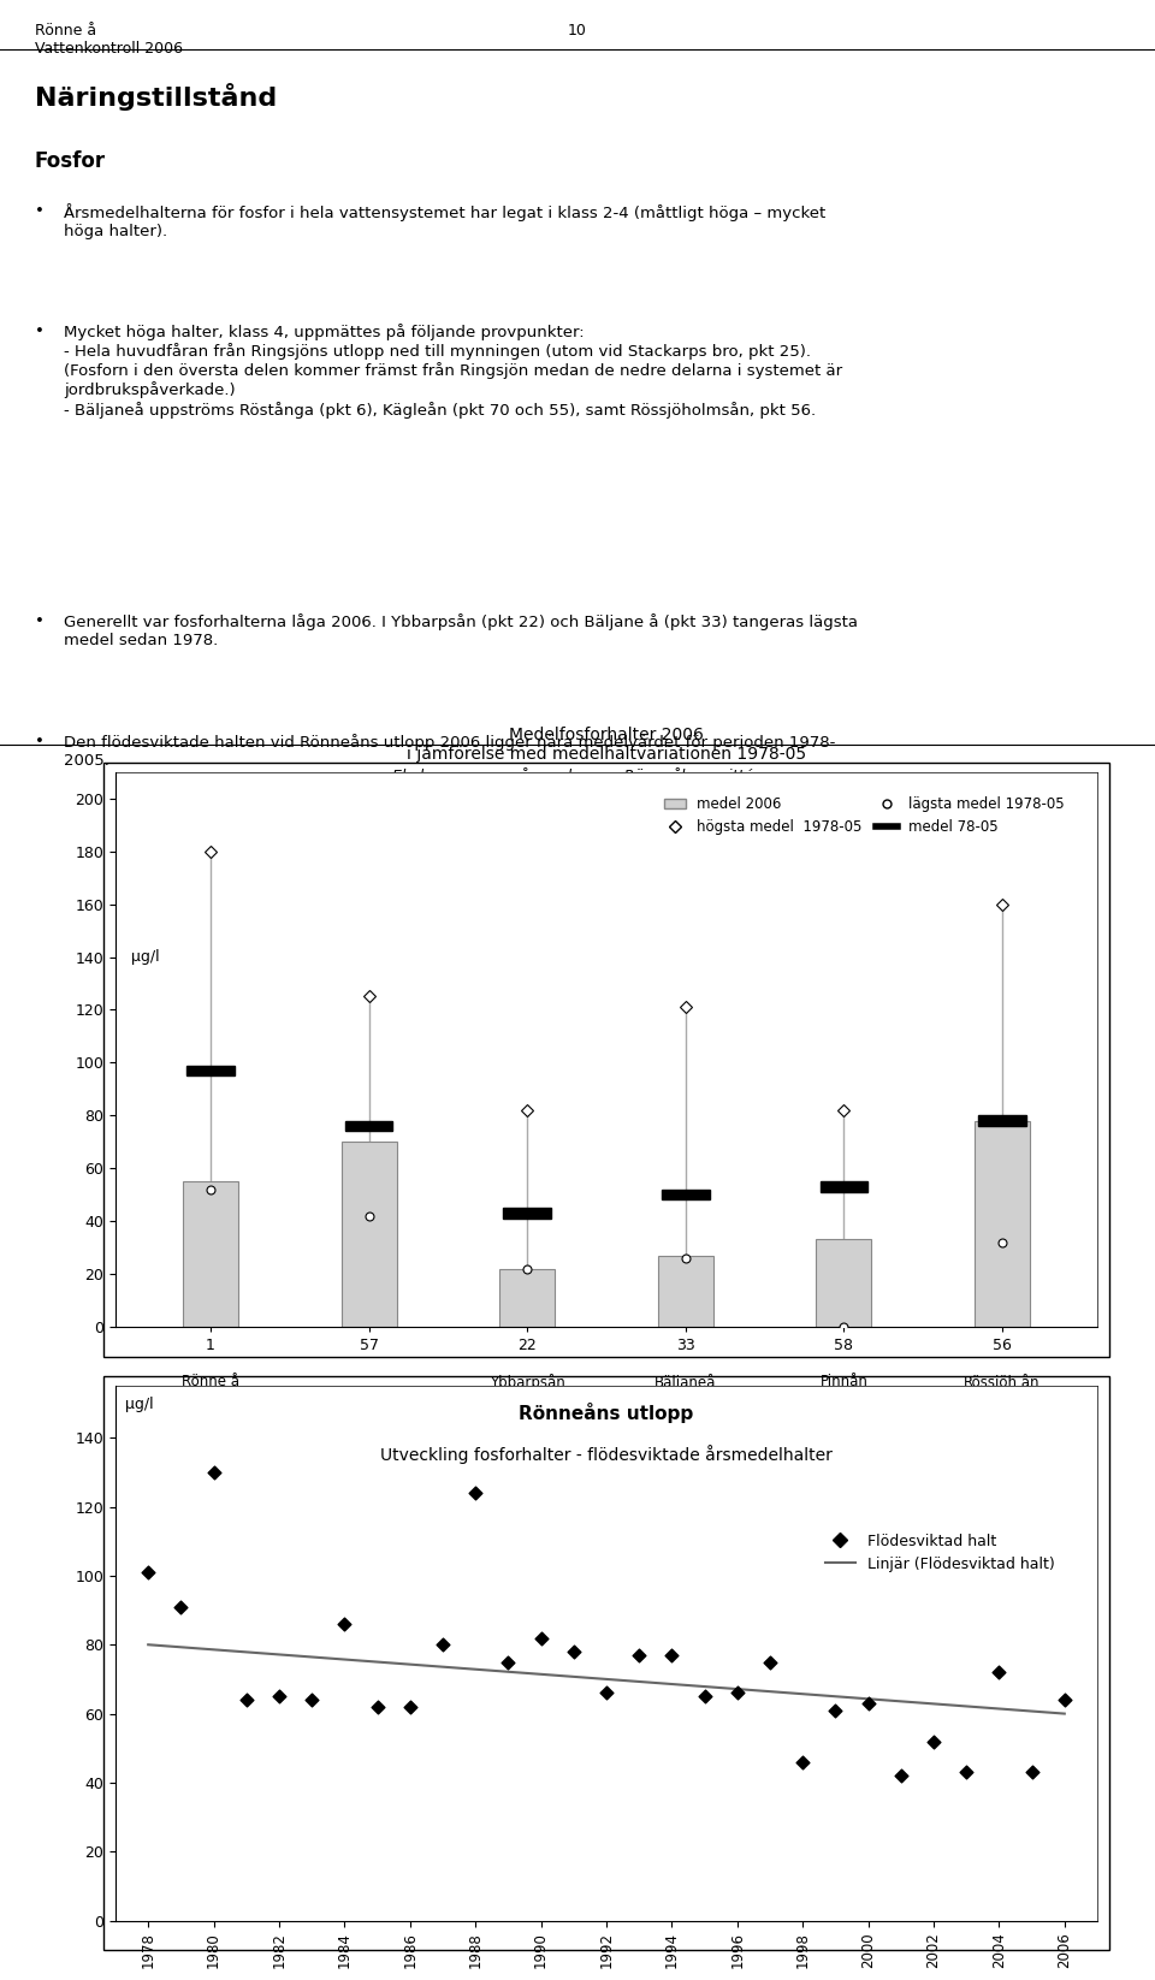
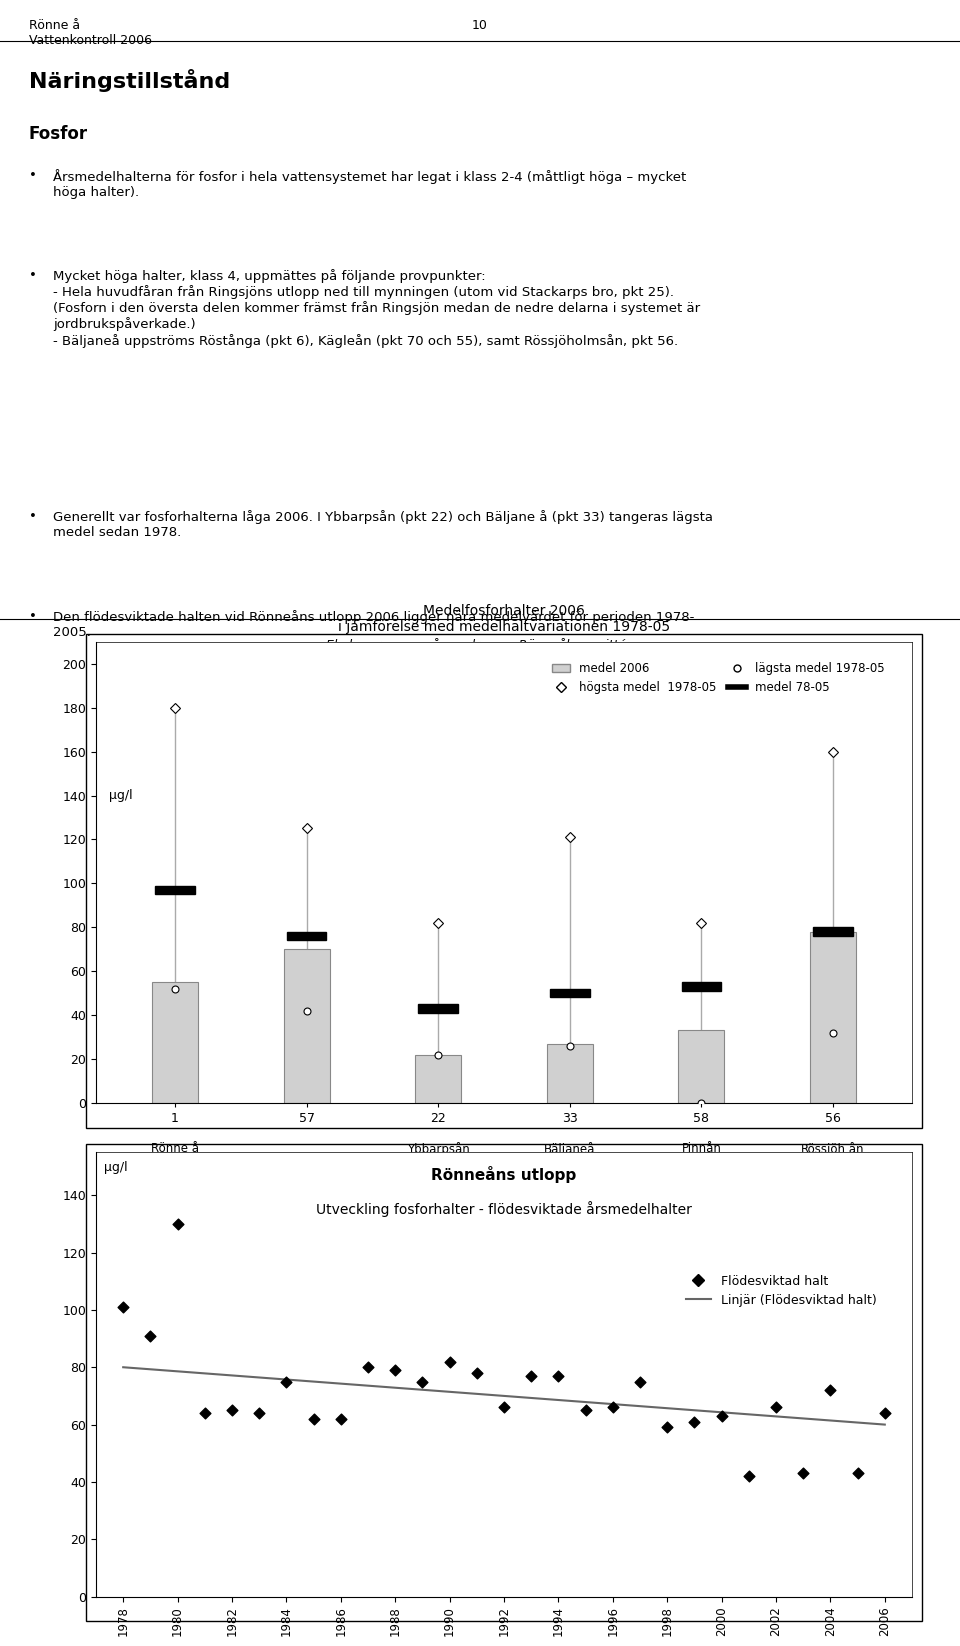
1984: 86 -> 75
1988: 124 -> 79
1998: 46 -> 59
2002: 52 -> 66
